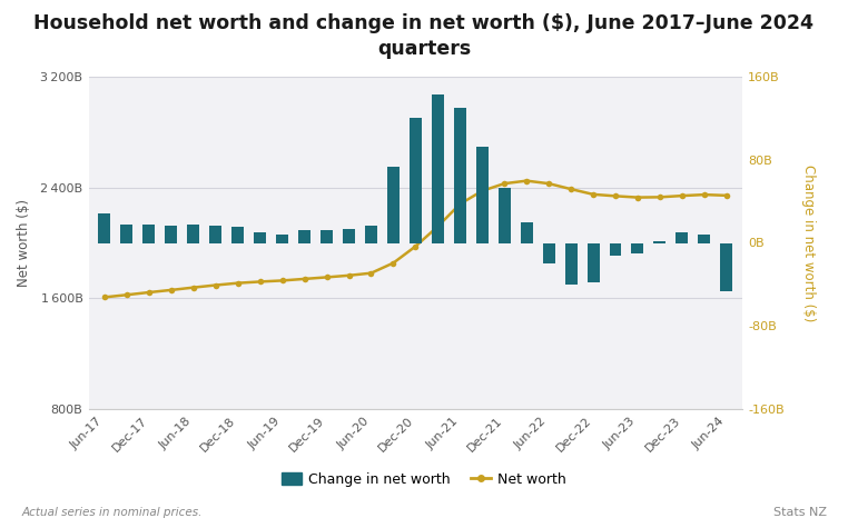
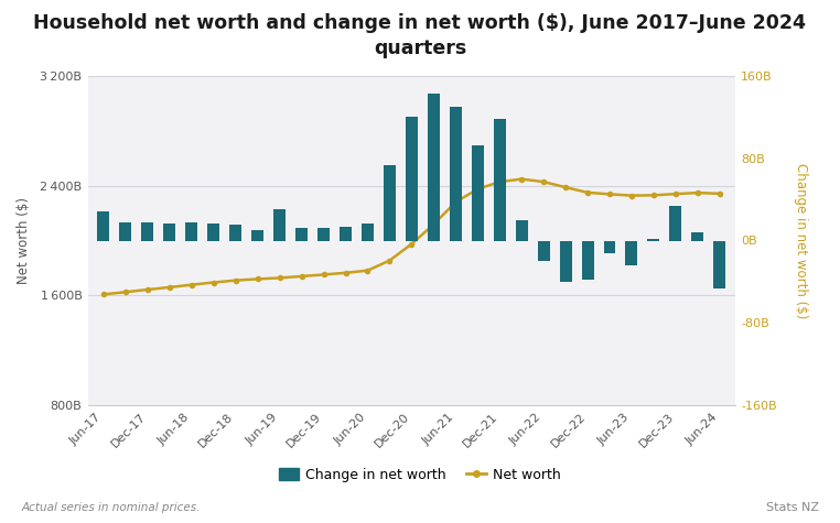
Change in net worth/Jun-19: 8B -> 30B
Change in net worth/Dec-21: 53B -> 118B
Change in net worth/Jun-23: -10B -> -24B
Change in net worth/Dec-23: 10B -> 34B
